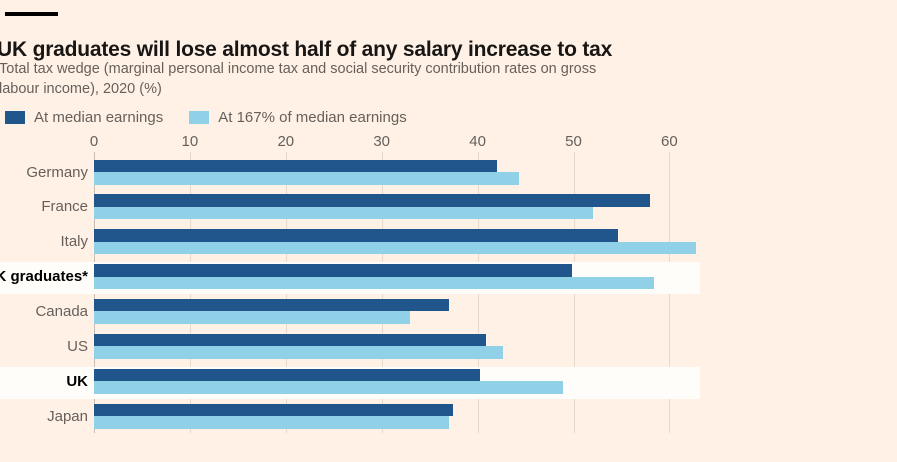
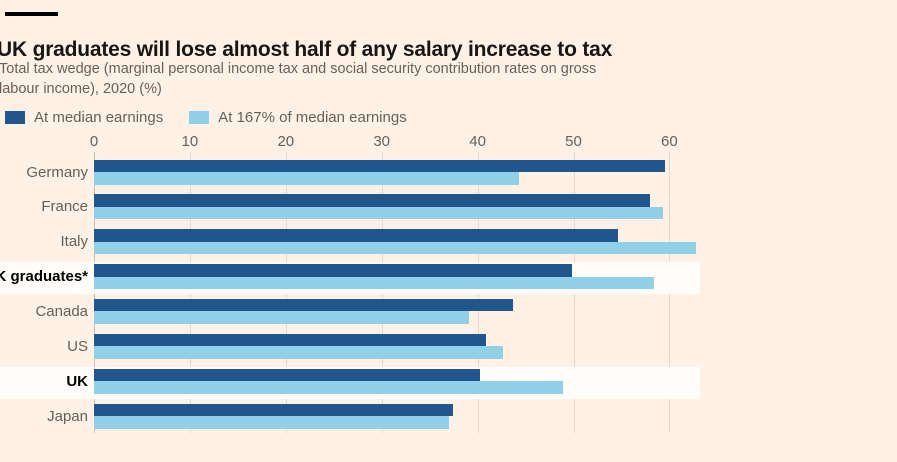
At median earnings/Germany: 42 -> 60
At 167% of median earnings/France: 52 -> 59
At median earnings/Canada: 37 -> 44
At 167% of median earnings/Canada: 33 -> 39
